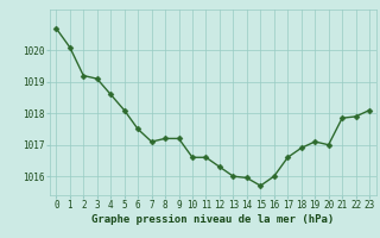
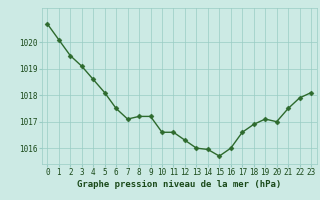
2: 1019.20 -> 1019.50
21: 1017.85 -> 1017.50
